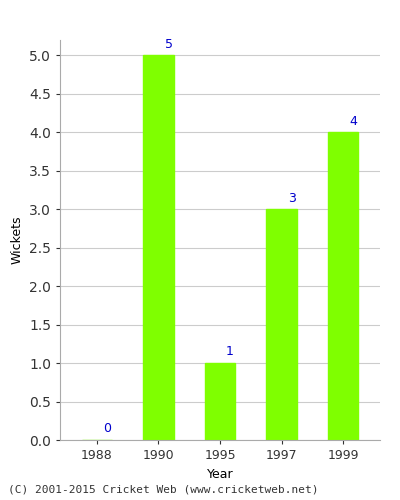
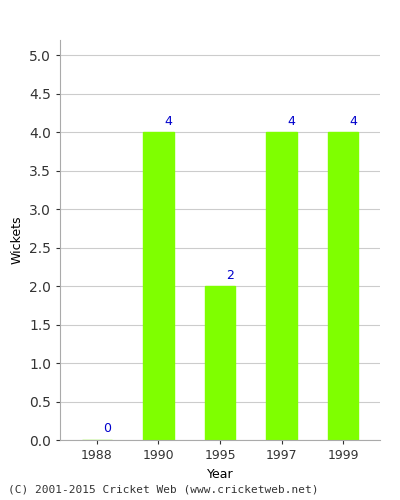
1990: 5 -> 4
1995: 1 -> 2
1997: 3 -> 4
